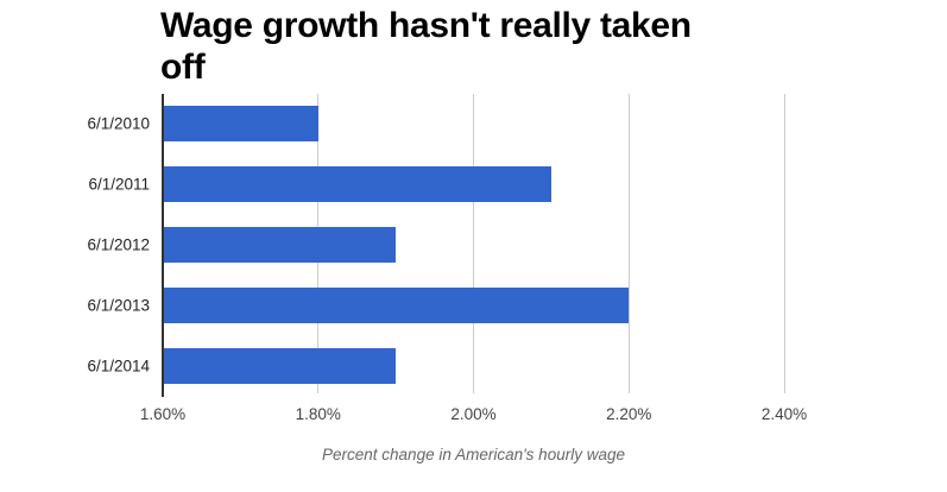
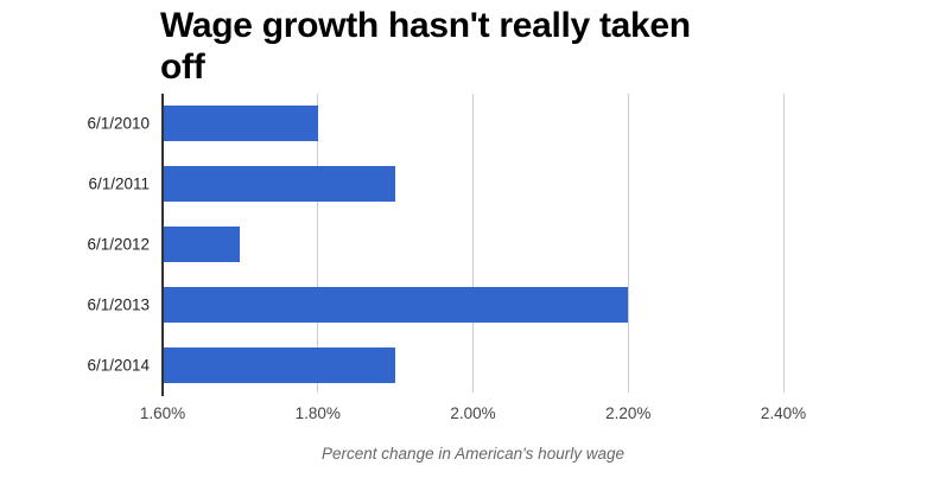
6/1/2011: 2.1% -> 1.9%
6/1/2012: 1.9% -> 1.7%
